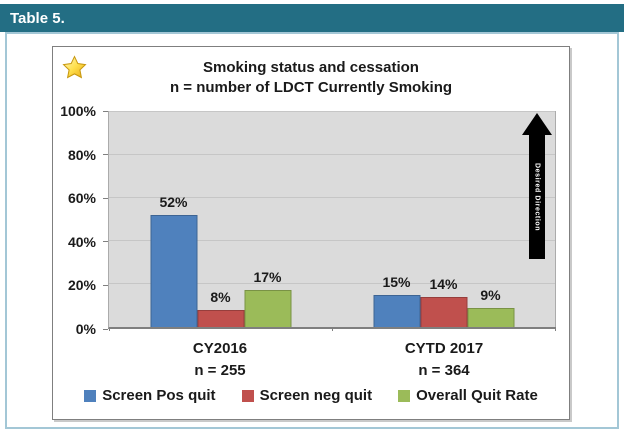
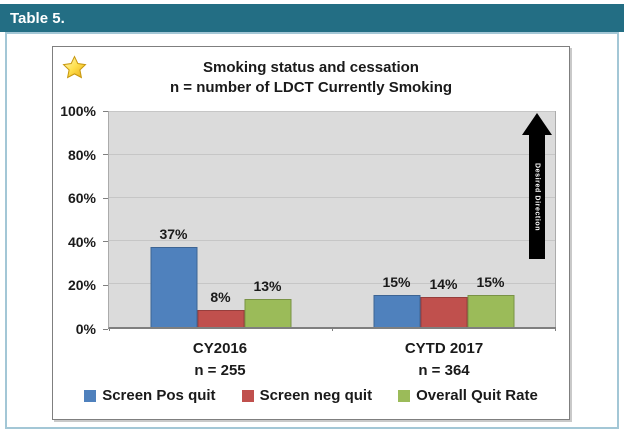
Screen Pos quit/CY2016: 52% -> 37%
Overall Quit Rate/CY2016: 17% -> 13%
Overall Quit Rate/CYTD 2017: 9% -> 15%
